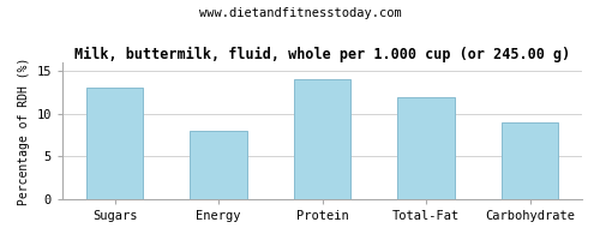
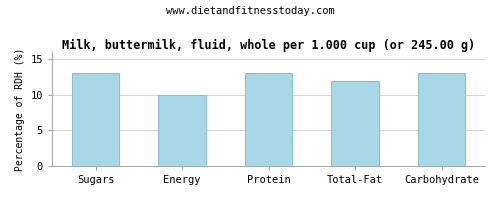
Energy: 8 -> 10
Protein: 14 -> 13
Carbohydrate: 9 -> 13
